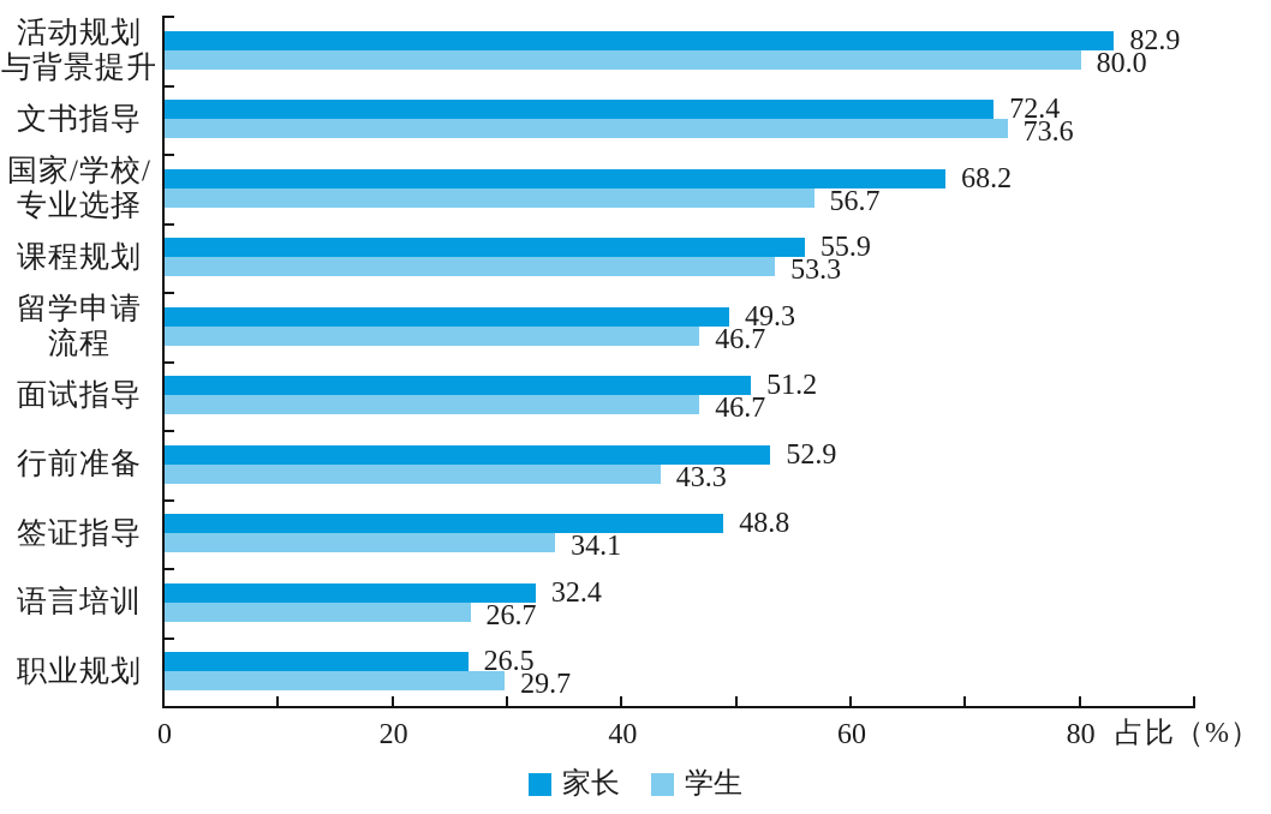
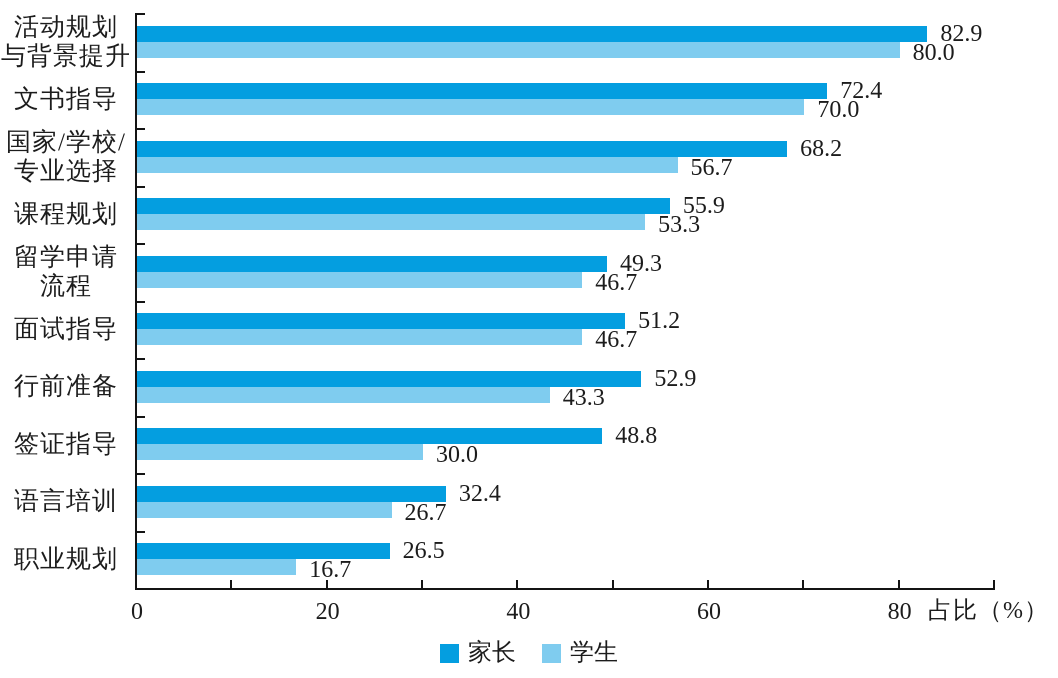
学生/文书指导: 73.6 -> 70.0
学生/签证指导: 34.1 -> 30.0
学生/职业规划: 29.7 -> 16.7
